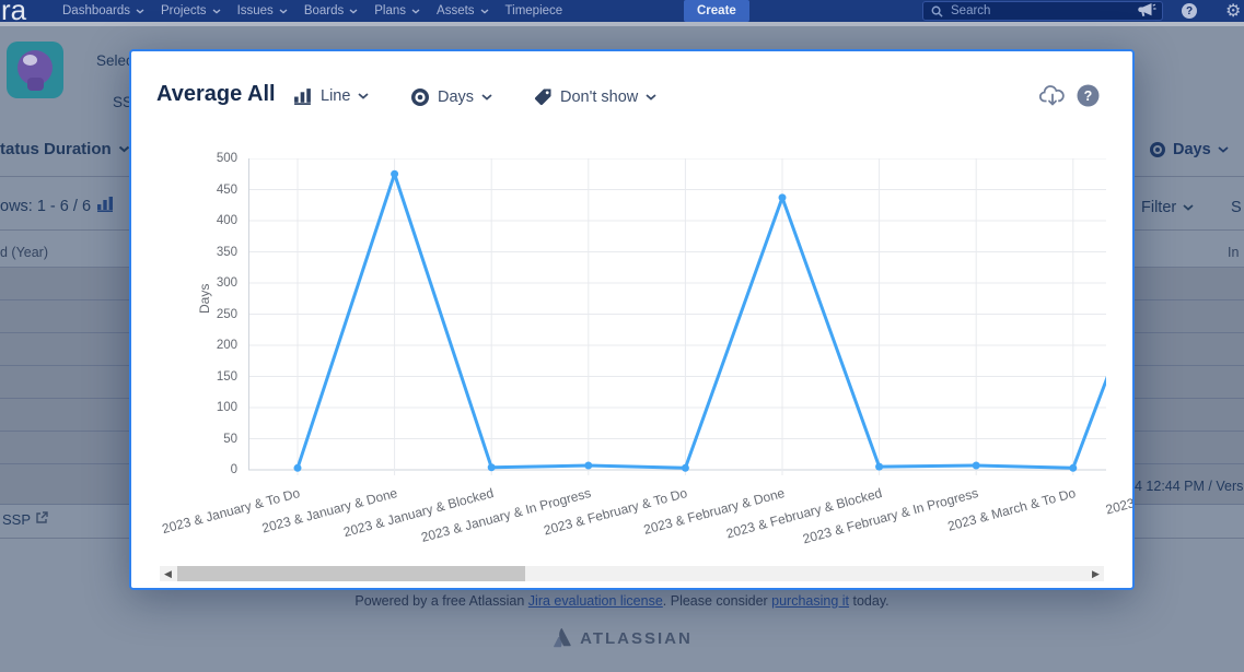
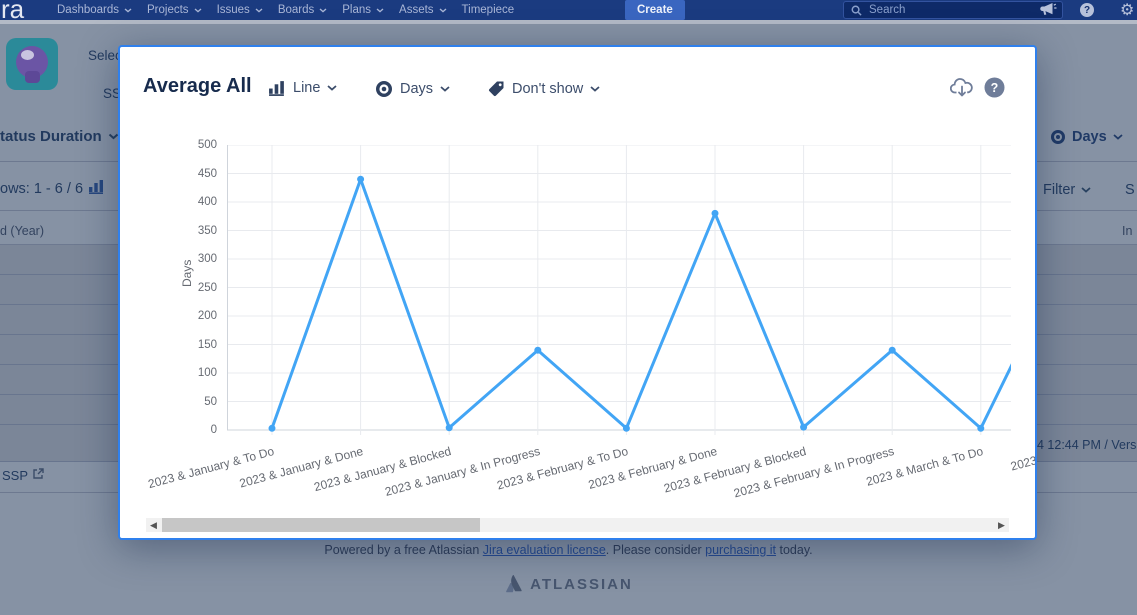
2023 & January & Done: 480 -> 440
2023 & January & In Progress: 10 -> 140
2023 & February & Done: 440 -> 380
2023 & February & In Progress: 10 -> 140
2023 & Mar: 420 -> 320
